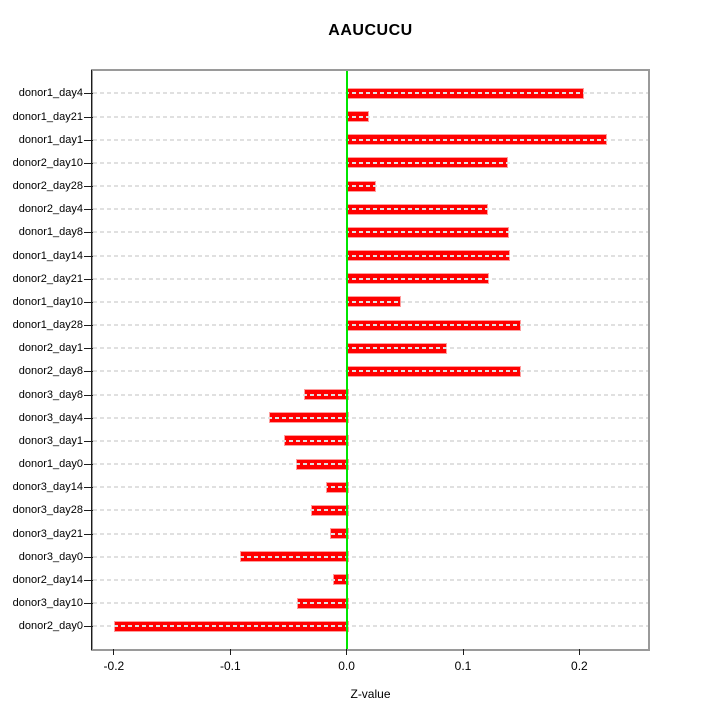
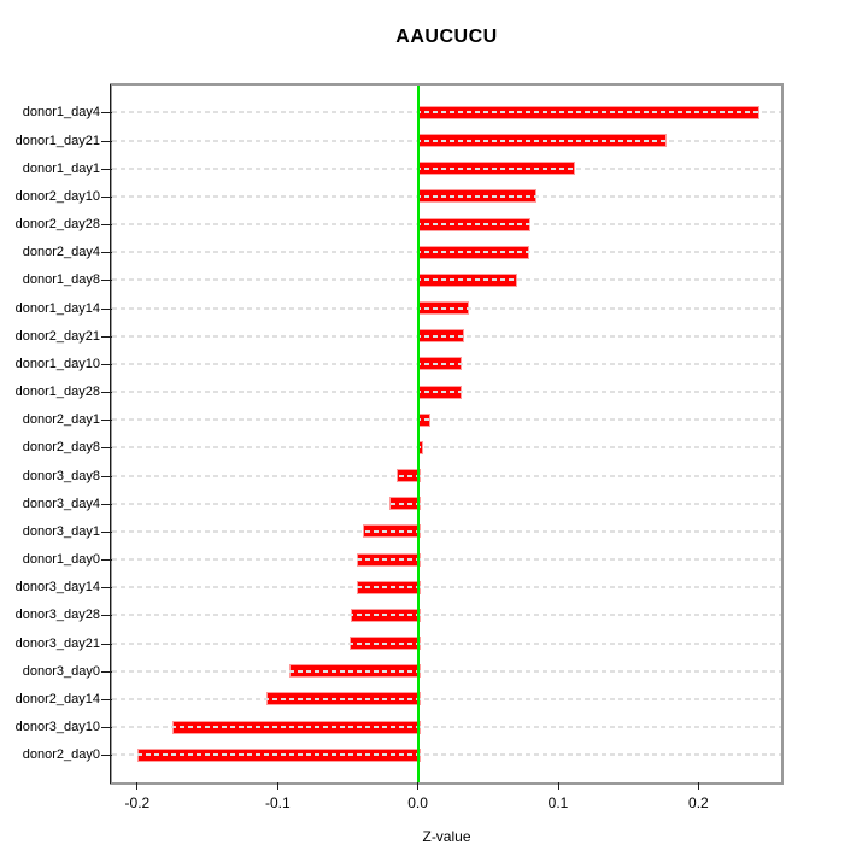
donor1_day4: 0.202 -> 0.242
donor1_day21: 0.018 -> 0.176
donor1_day1: 0.222 -> 0.110
donor2_day10: 0.137 -> 0.083
donor2_day28: 0.024 -> 0.079
donor2_day4: 0.120 -> 0.078
donor1_day8: 0.138 -> 0.069
donor1_day14: 0.139 -> 0.035
donor2_day21: 0.121 -> 0.031
donor1_day10: 0.045 -> 0.030
donor1_day28: 0.148 -> 0.030
donor2_day1: 0.085 -> 0.007
donor2_day8: 0.148 -> 0.002
donor3_day8: -0.037 -> -0.015
donor3_day4: -0.067 -> -0.020
donor3_day1: -0.054 -> -0.039
donor3_day14: -0.018 -> -0.044
donor3_day28: -0.031 -> -0.048
donor3_day21: -0.014 -> -0.049
donor2_day14: -0.012 -> -0.108
donor3_day10: -0.043 -> -0.175
